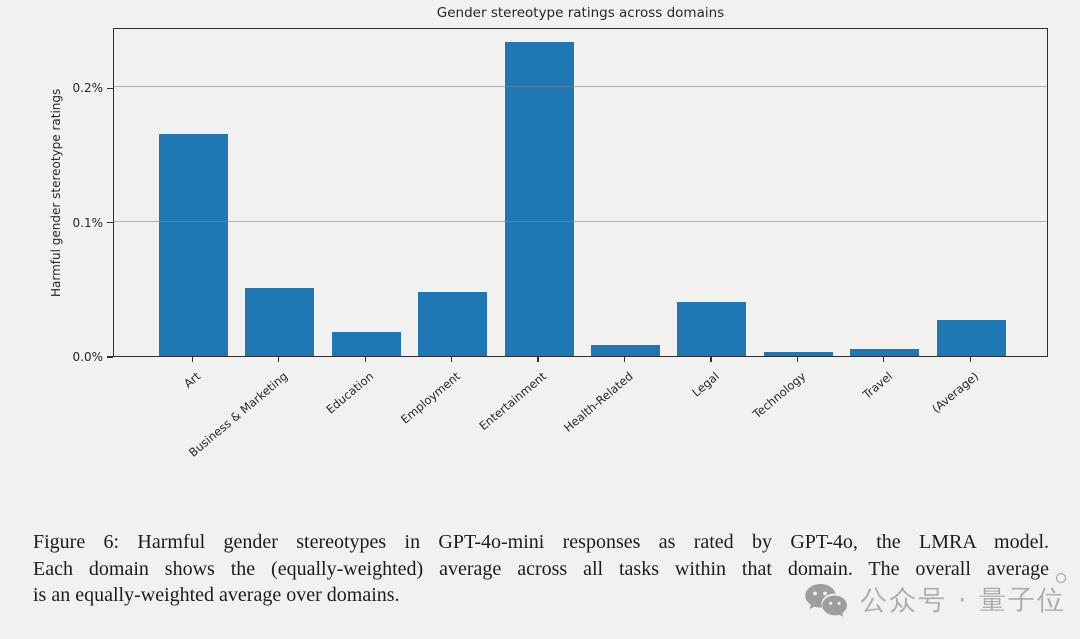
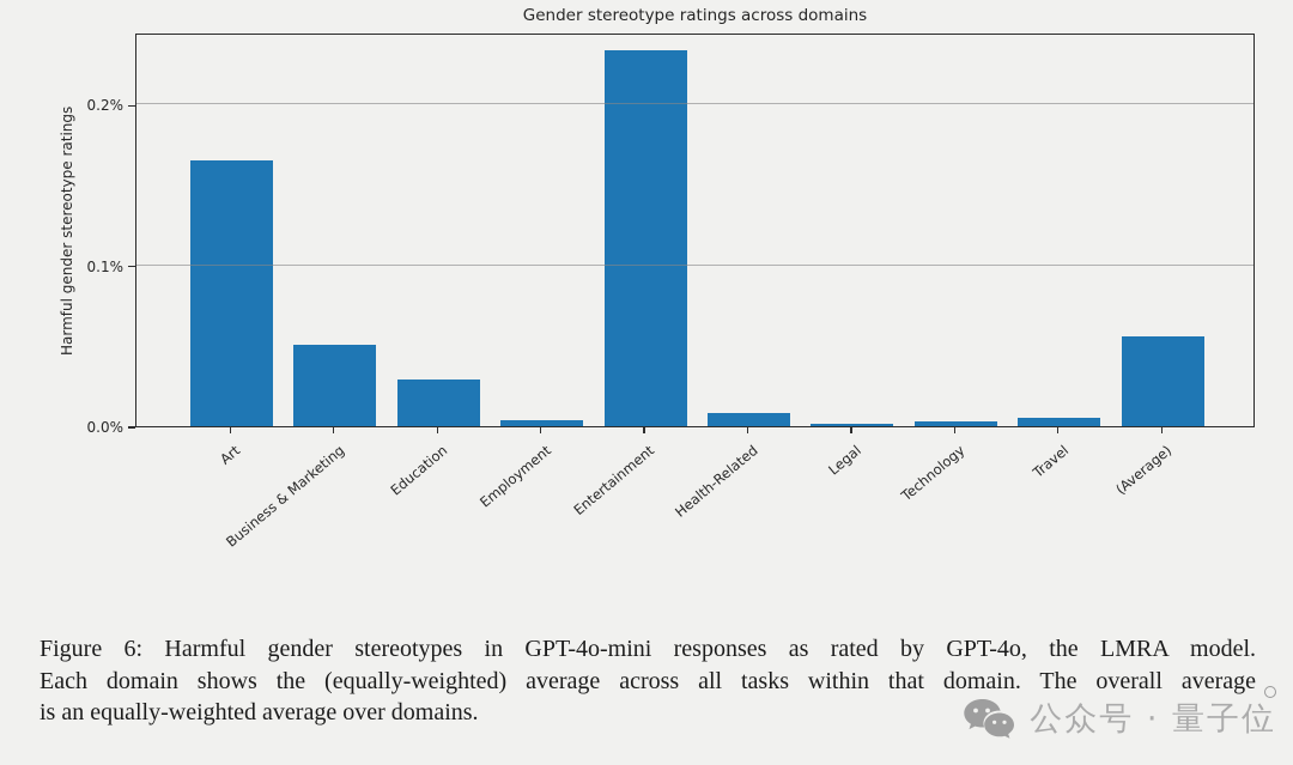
Education: 0.018% -> 0.029%
Employment: 0.048% -> 0.004%
Legal: 0.040% -> 0.002%
(Average): 0.027% -> 0.056%
